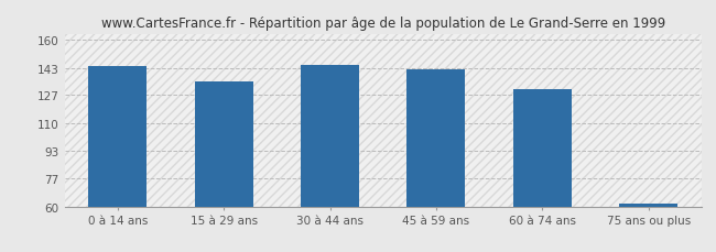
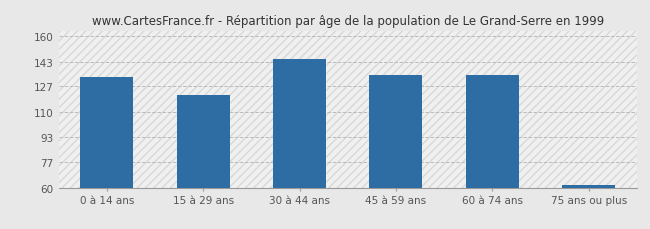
0 à 14 ans: 144 -> 133
15 à 29 ans: 135 -> 121
45 à 59 ans: 142 -> 134
60 à 74 ans: 130 -> 134
